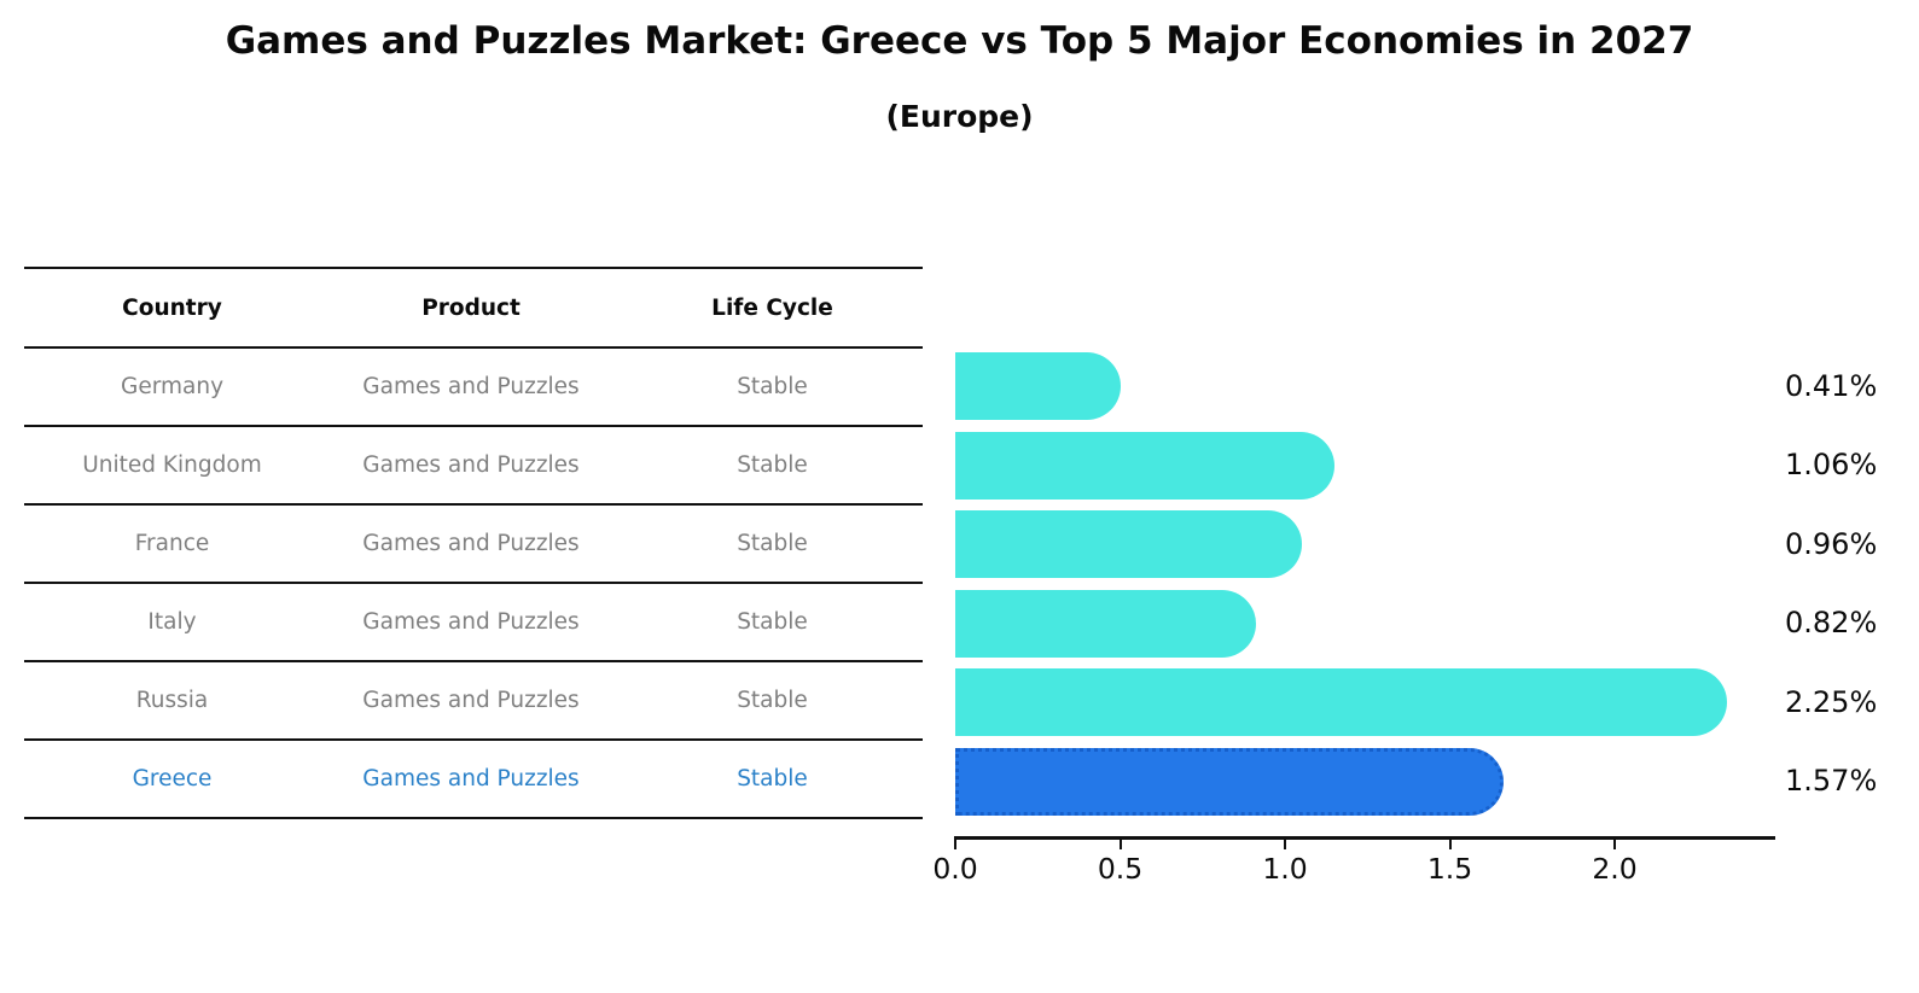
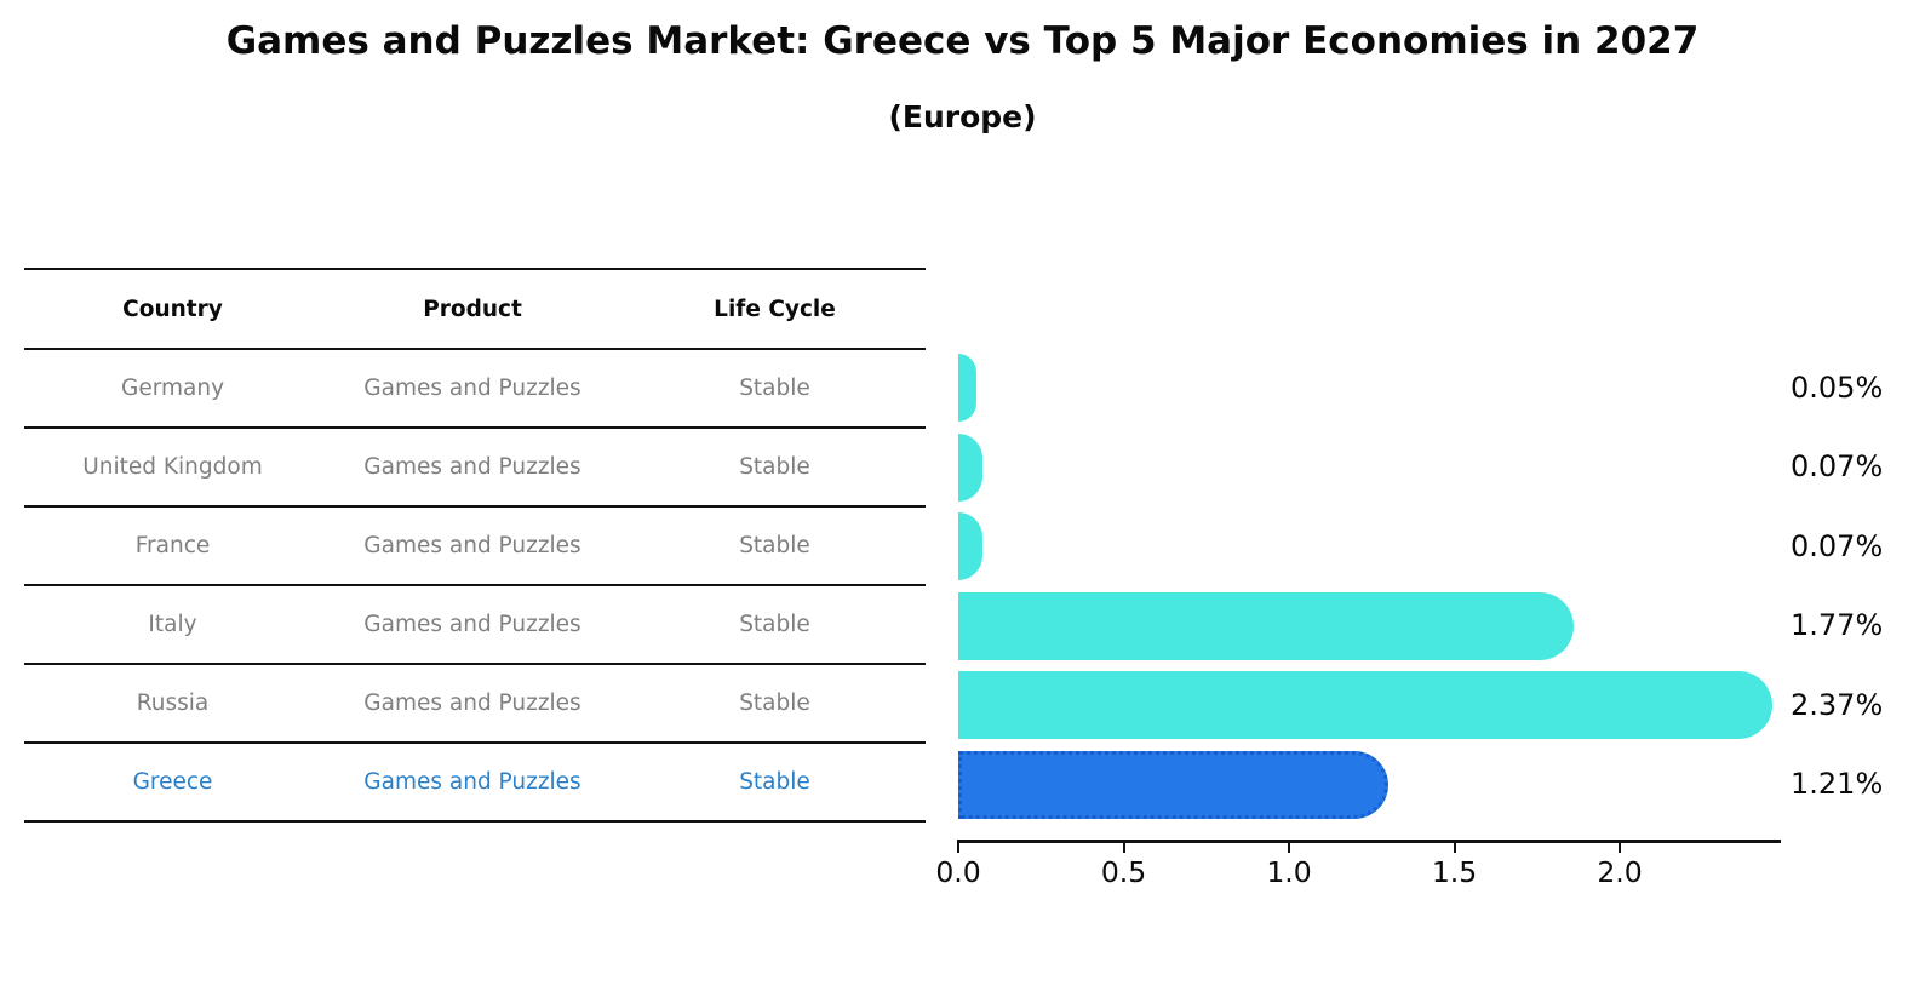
Germany: 0.41% -> 0.05%
United Kingdom: 1.06% -> 0.07%
France: 0.96% -> 0.07%
Italy: 0.82% -> 1.77%
Russia: 2.25% -> 2.37%
Greece: 1.57% -> 1.21%
